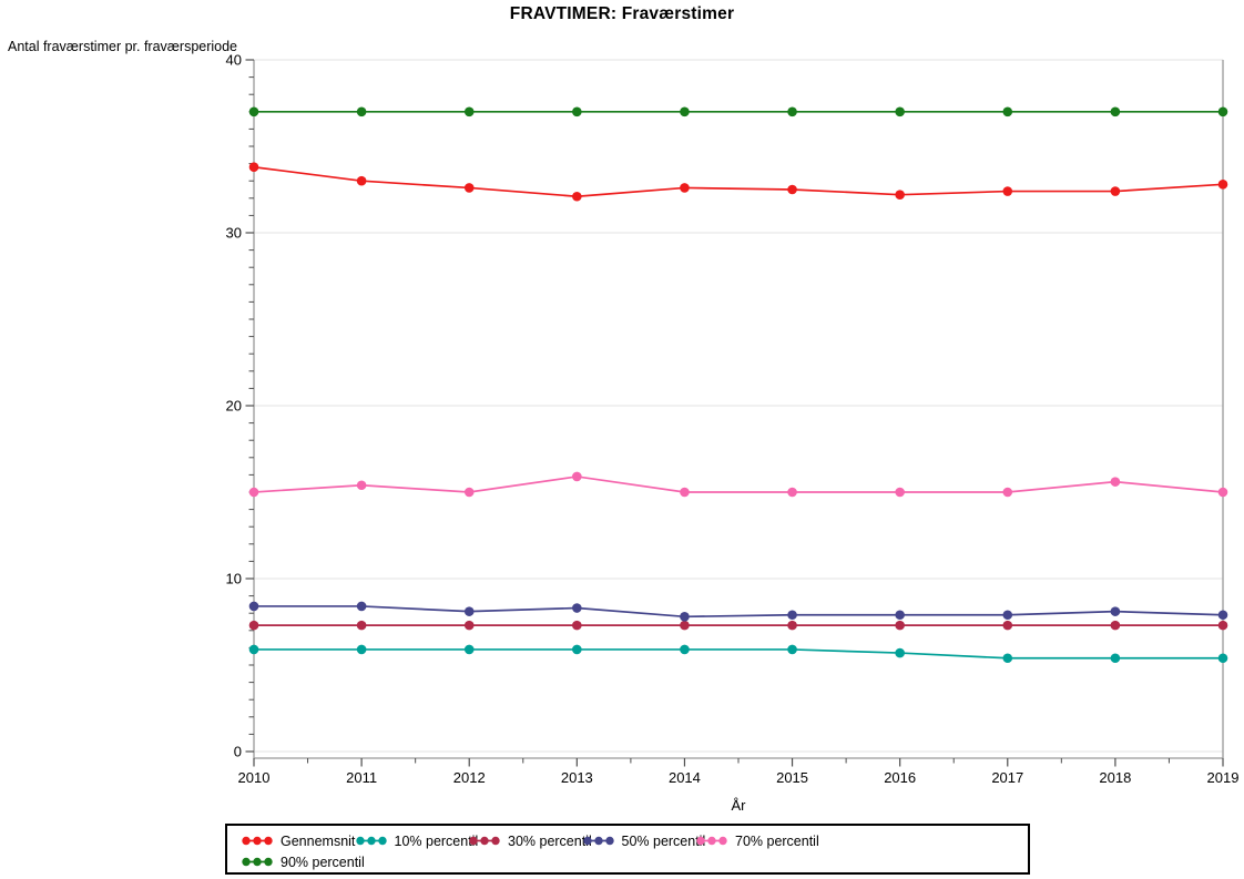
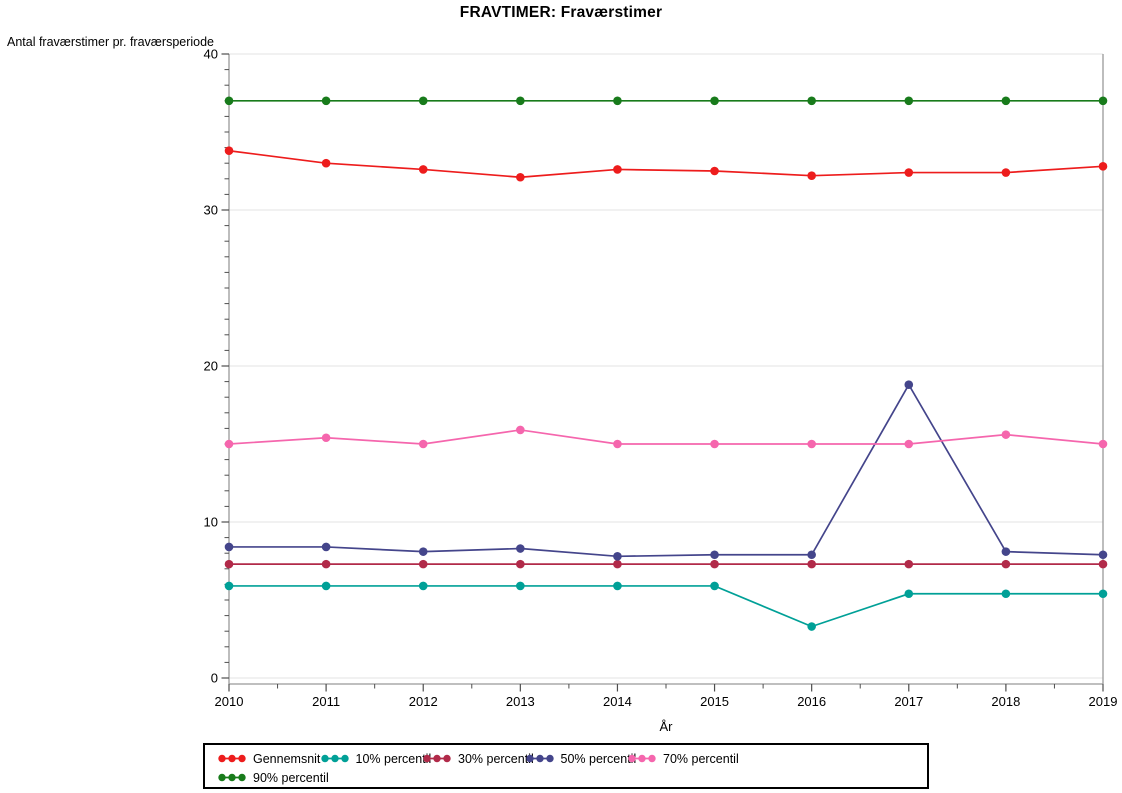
10% percentil/2016: 5.7 -> 3.3
50% percentil/2017: 7.9 -> 18.8
